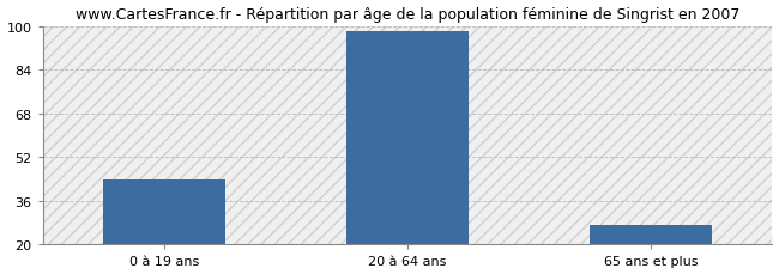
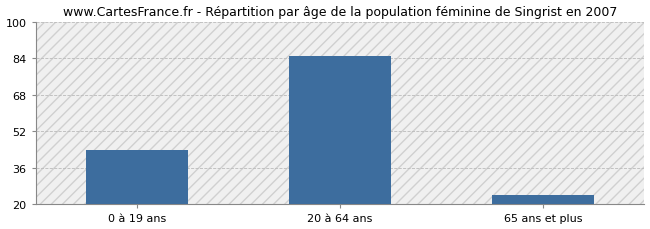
20 à 64 ans: 98 -> 85
65 ans et plus: 27 -> 24
